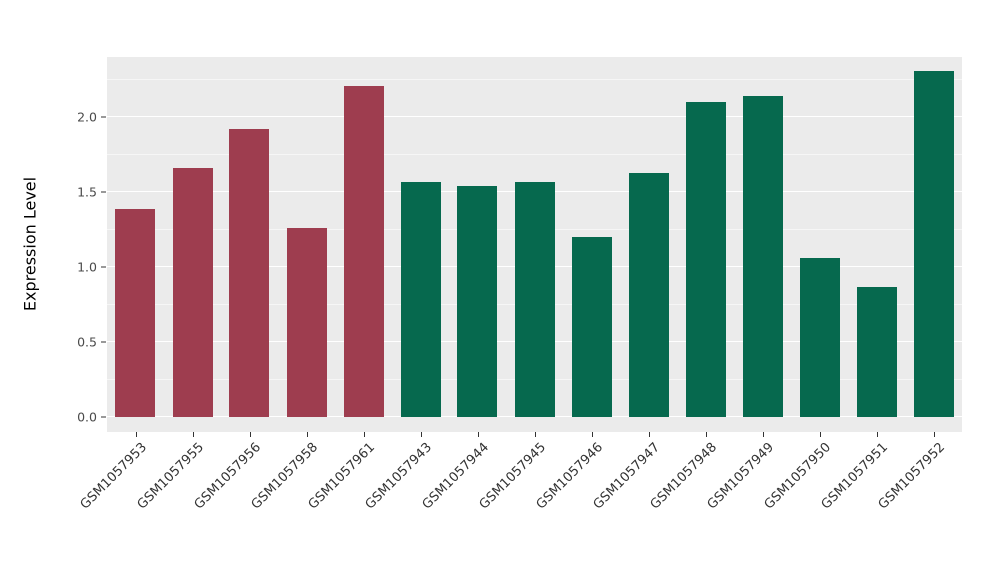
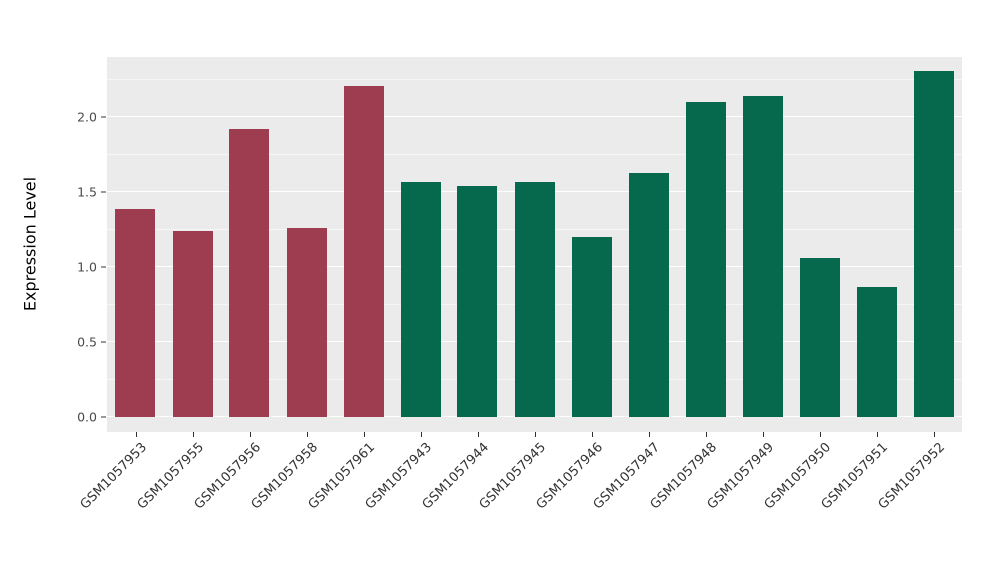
GSM1057955: 1.66 -> 1.24
